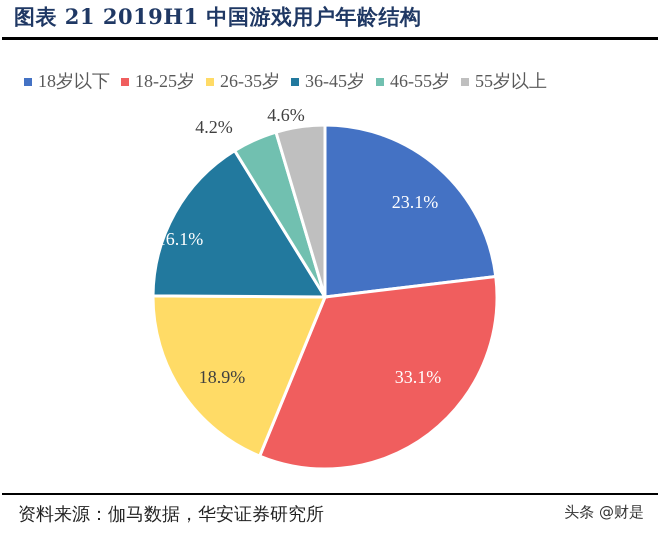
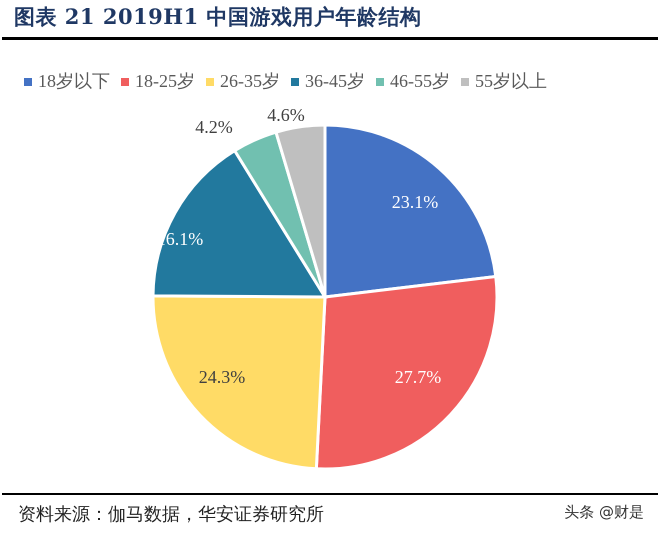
18-25岁: 33.1% -> 27.7%
26-35岁: 18.9% -> 24.3%
